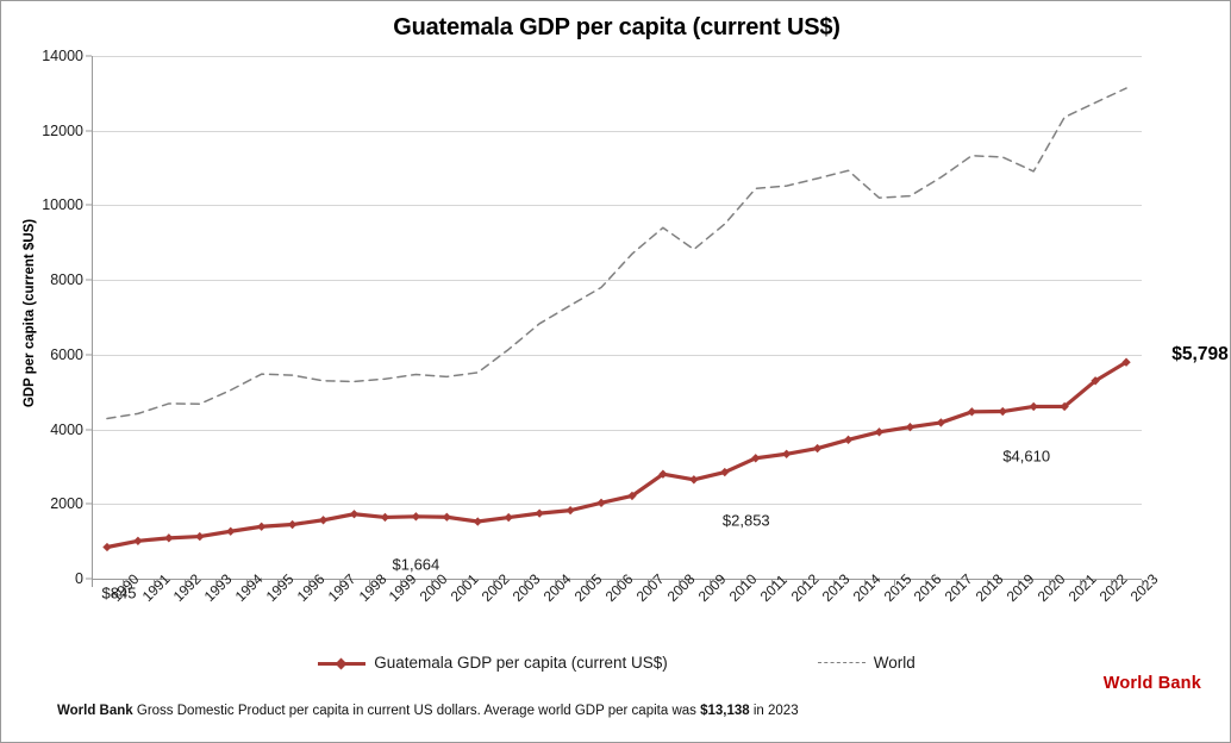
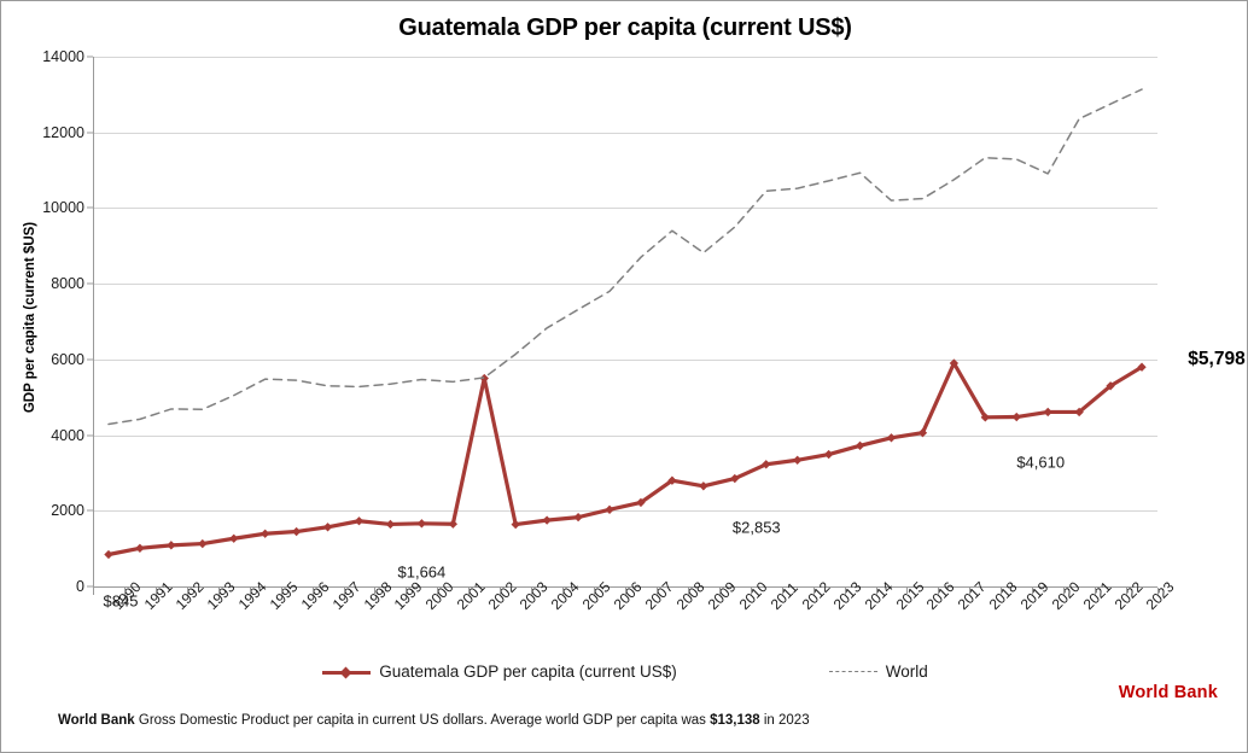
Guatemala GDP per capita (current US$)/2002: 1500 -> 5500
Guatemala GDP per capita (current US$)/2017: 4200 -> 5900
